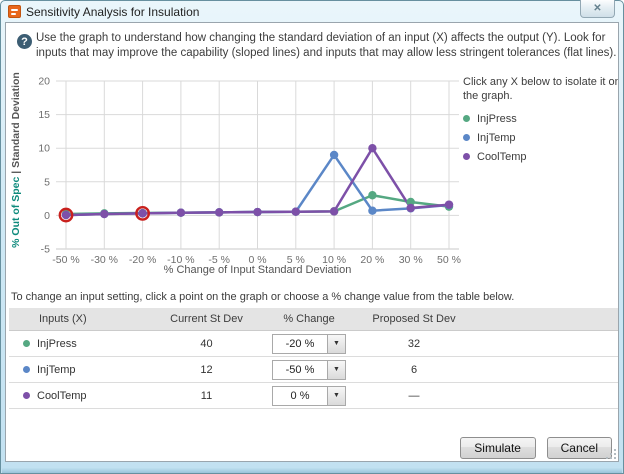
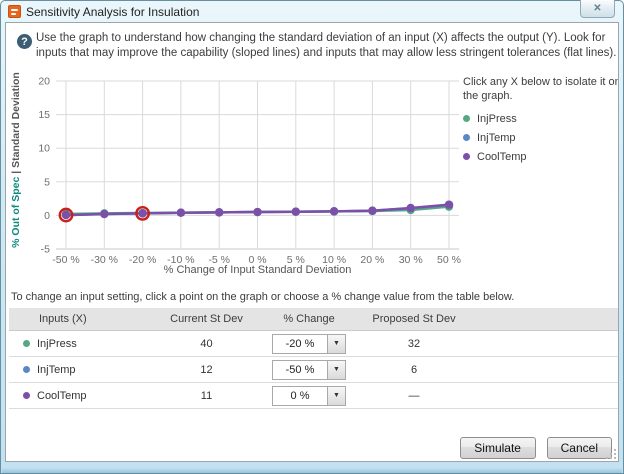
InjTemp/10 %: 9 -> 1
InjPress/20 %: 3 -> 1
CoolTemp/20 %: 10 -> 1
InjPress/30 %: 2 -> 1
